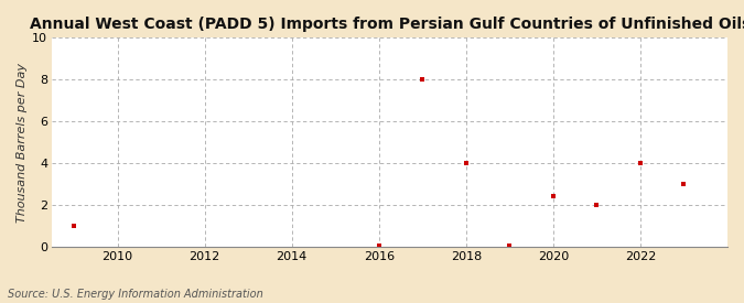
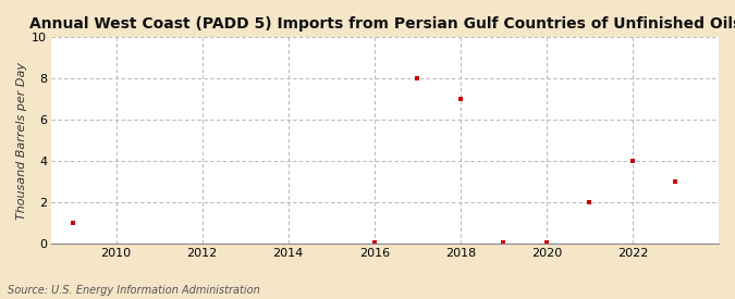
2018: 4.0 -> 7.0
2020: 2.4 -> 0.1
